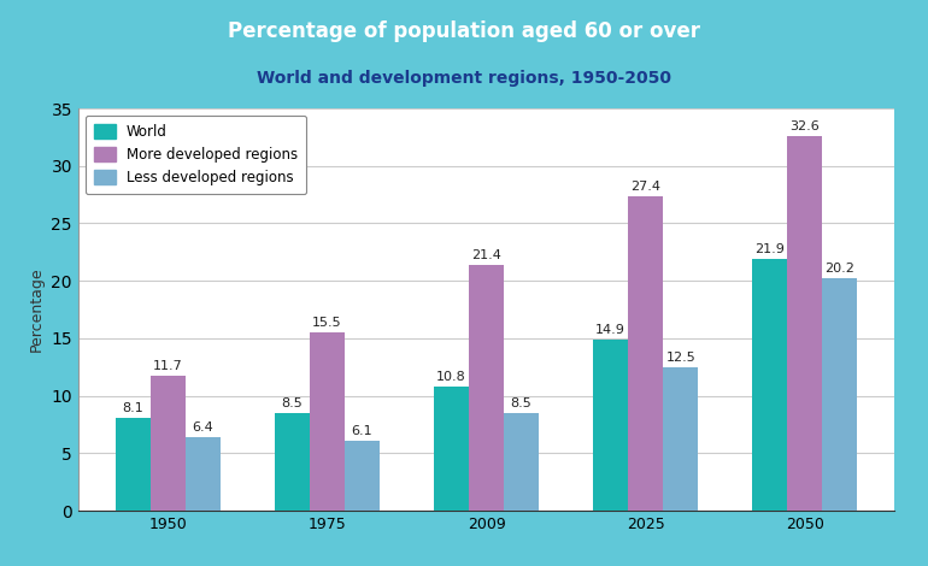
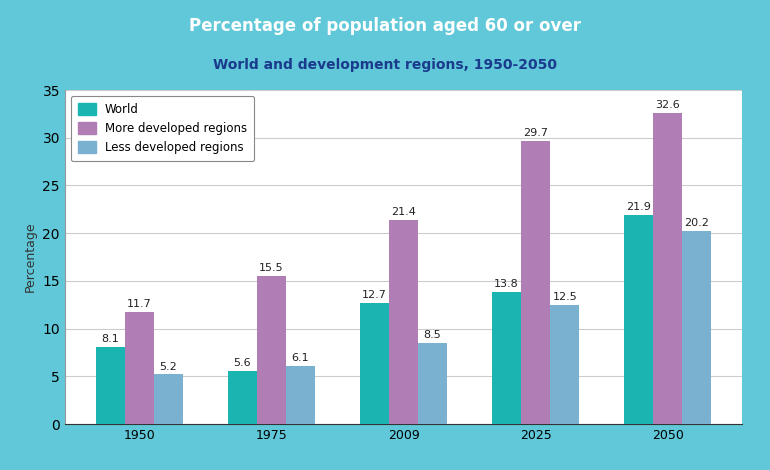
Less developed regions/1950: 6.4 -> 5.2
World/1975: 8.5 -> 5.6
World/2009: 10.8 -> 12.7
World/2025: 14.9 -> 13.8
More developed regions/2025: 27.4 -> 29.7
